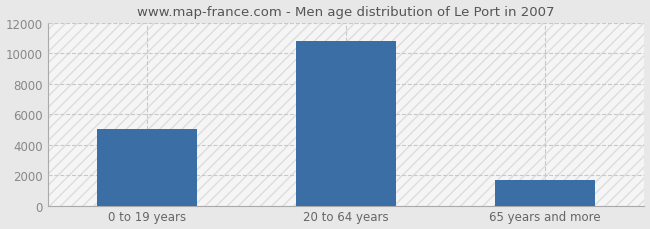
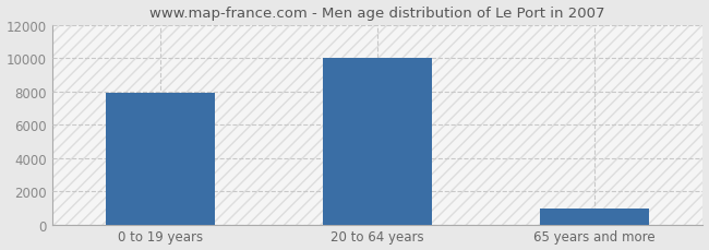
0 to 19 years: 5000 -> 7900
20 to 64 years: 10800 -> 10000
65 years and more: 1700 -> 1000
